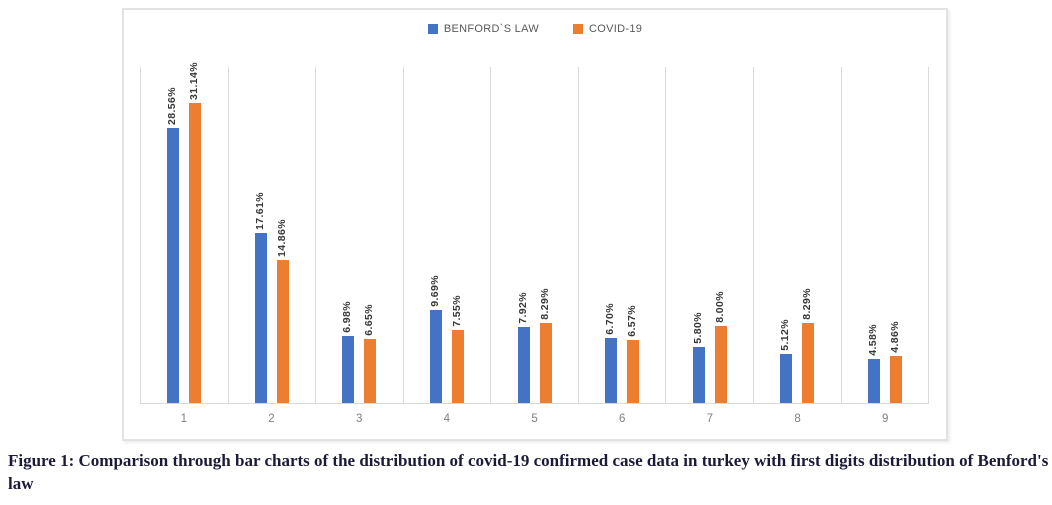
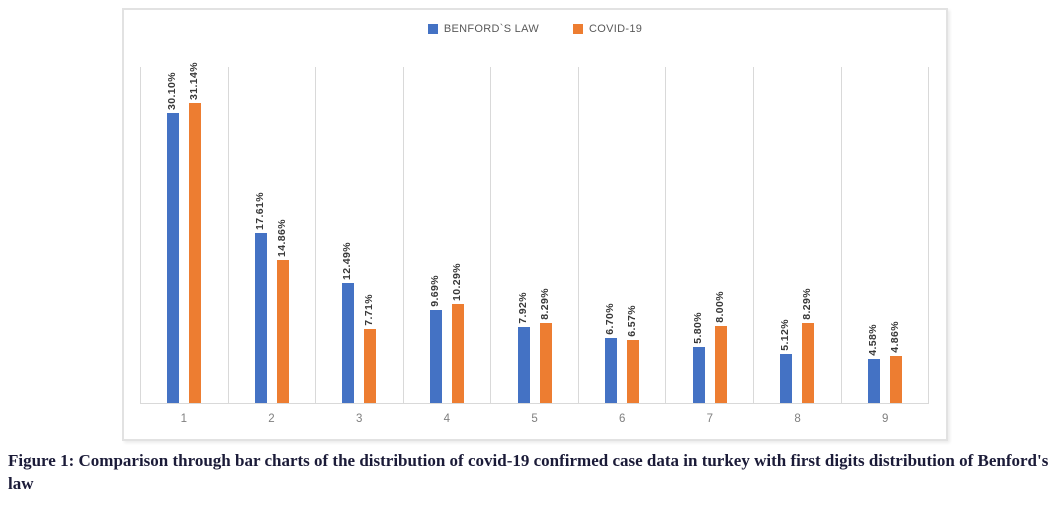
BENFORD`S LAW/1: 28.56% -> 30.10%
BENFORD`S LAW/3: 6.98% -> 12.49%
COVID-19/3: 6.65% -> 7.71%
COVID-19/4: 7.55% -> 10.29%
